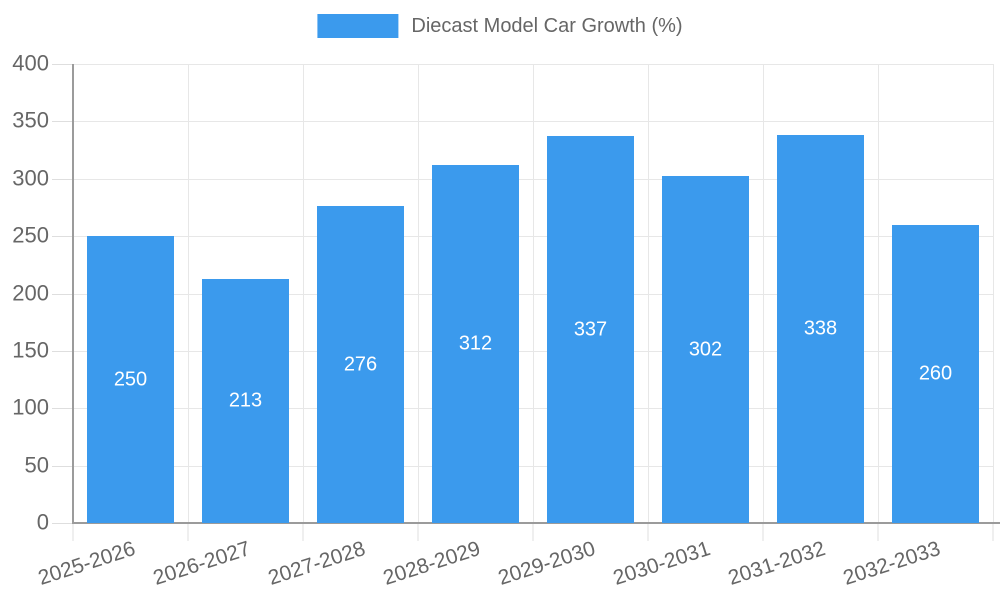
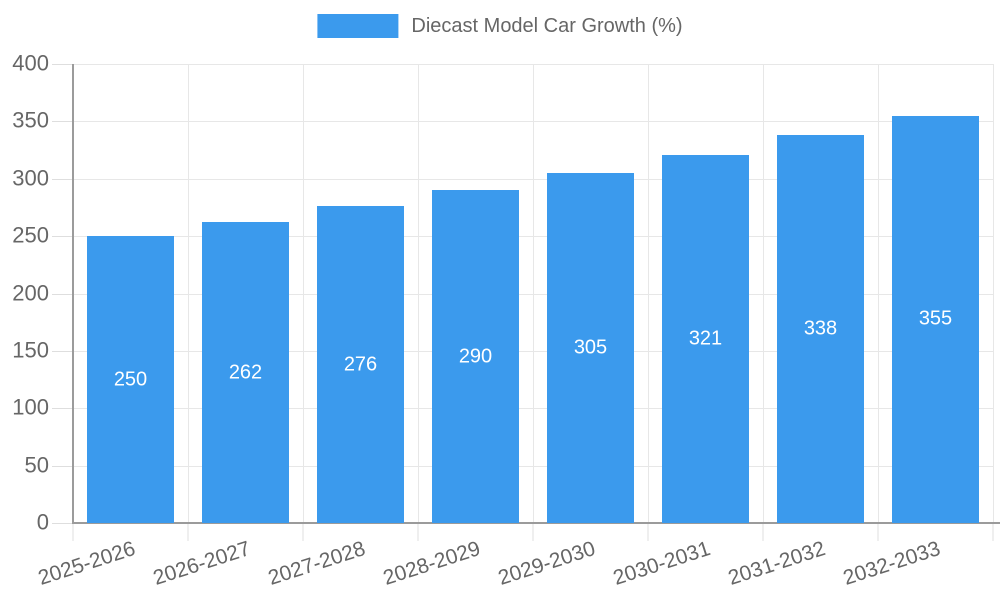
2026-2027: 213 -> 262
2028-2029: 312 -> 290
2029-2030: 337 -> 305
2030-2031: 302 -> 321
2032-2033: 260 -> 355
